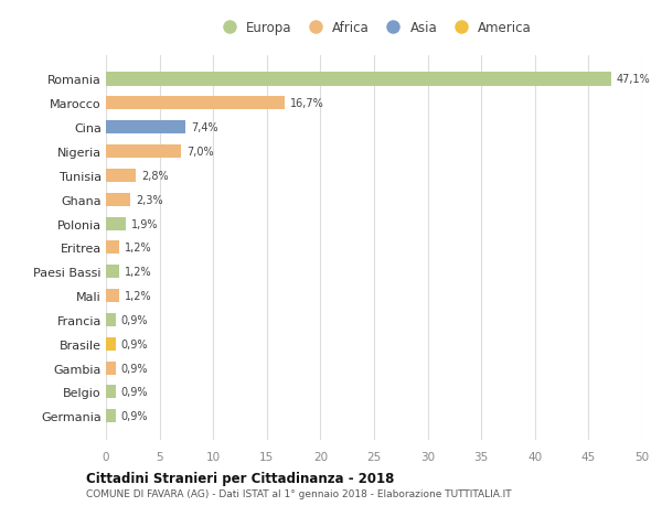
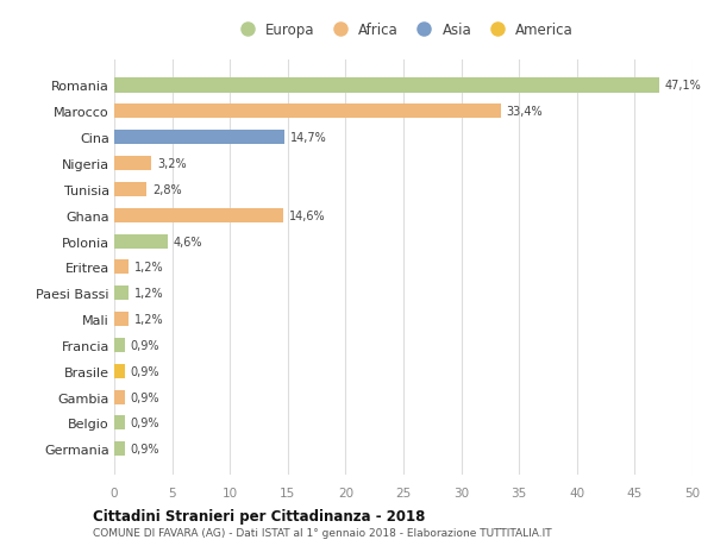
Marocco: 16,7% -> 33,4%
Cina: 7,4% -> 14,7%
Nigeria: 7,0% -> 3,2%
Ghana: 2,3% -> 14,6%
Polonia: 1,9% -> 4,6%
